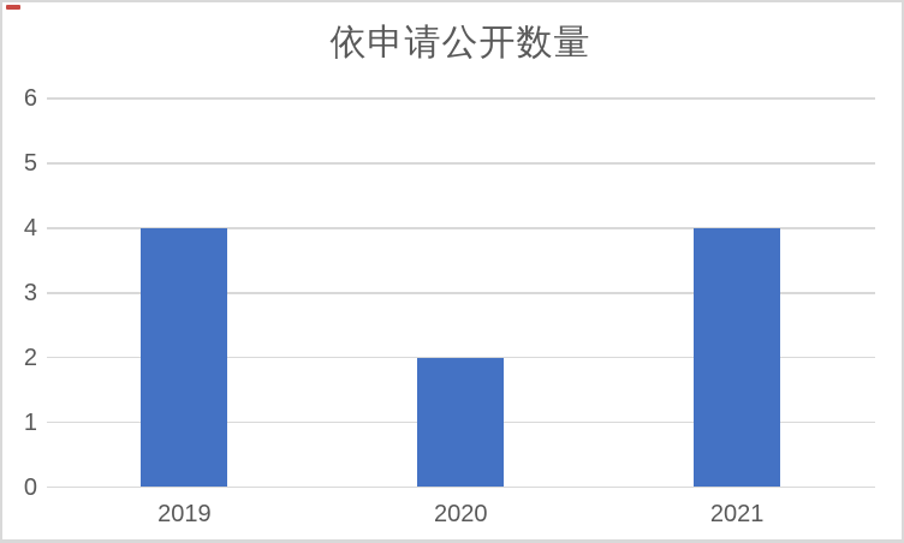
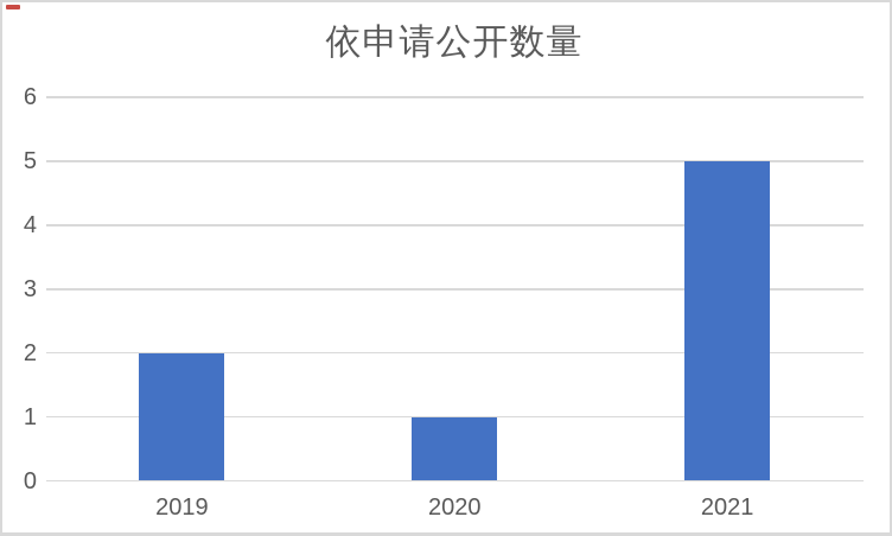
2019: 4 -> 2
2020: 2 -> 1
2021: 4 -> 5
